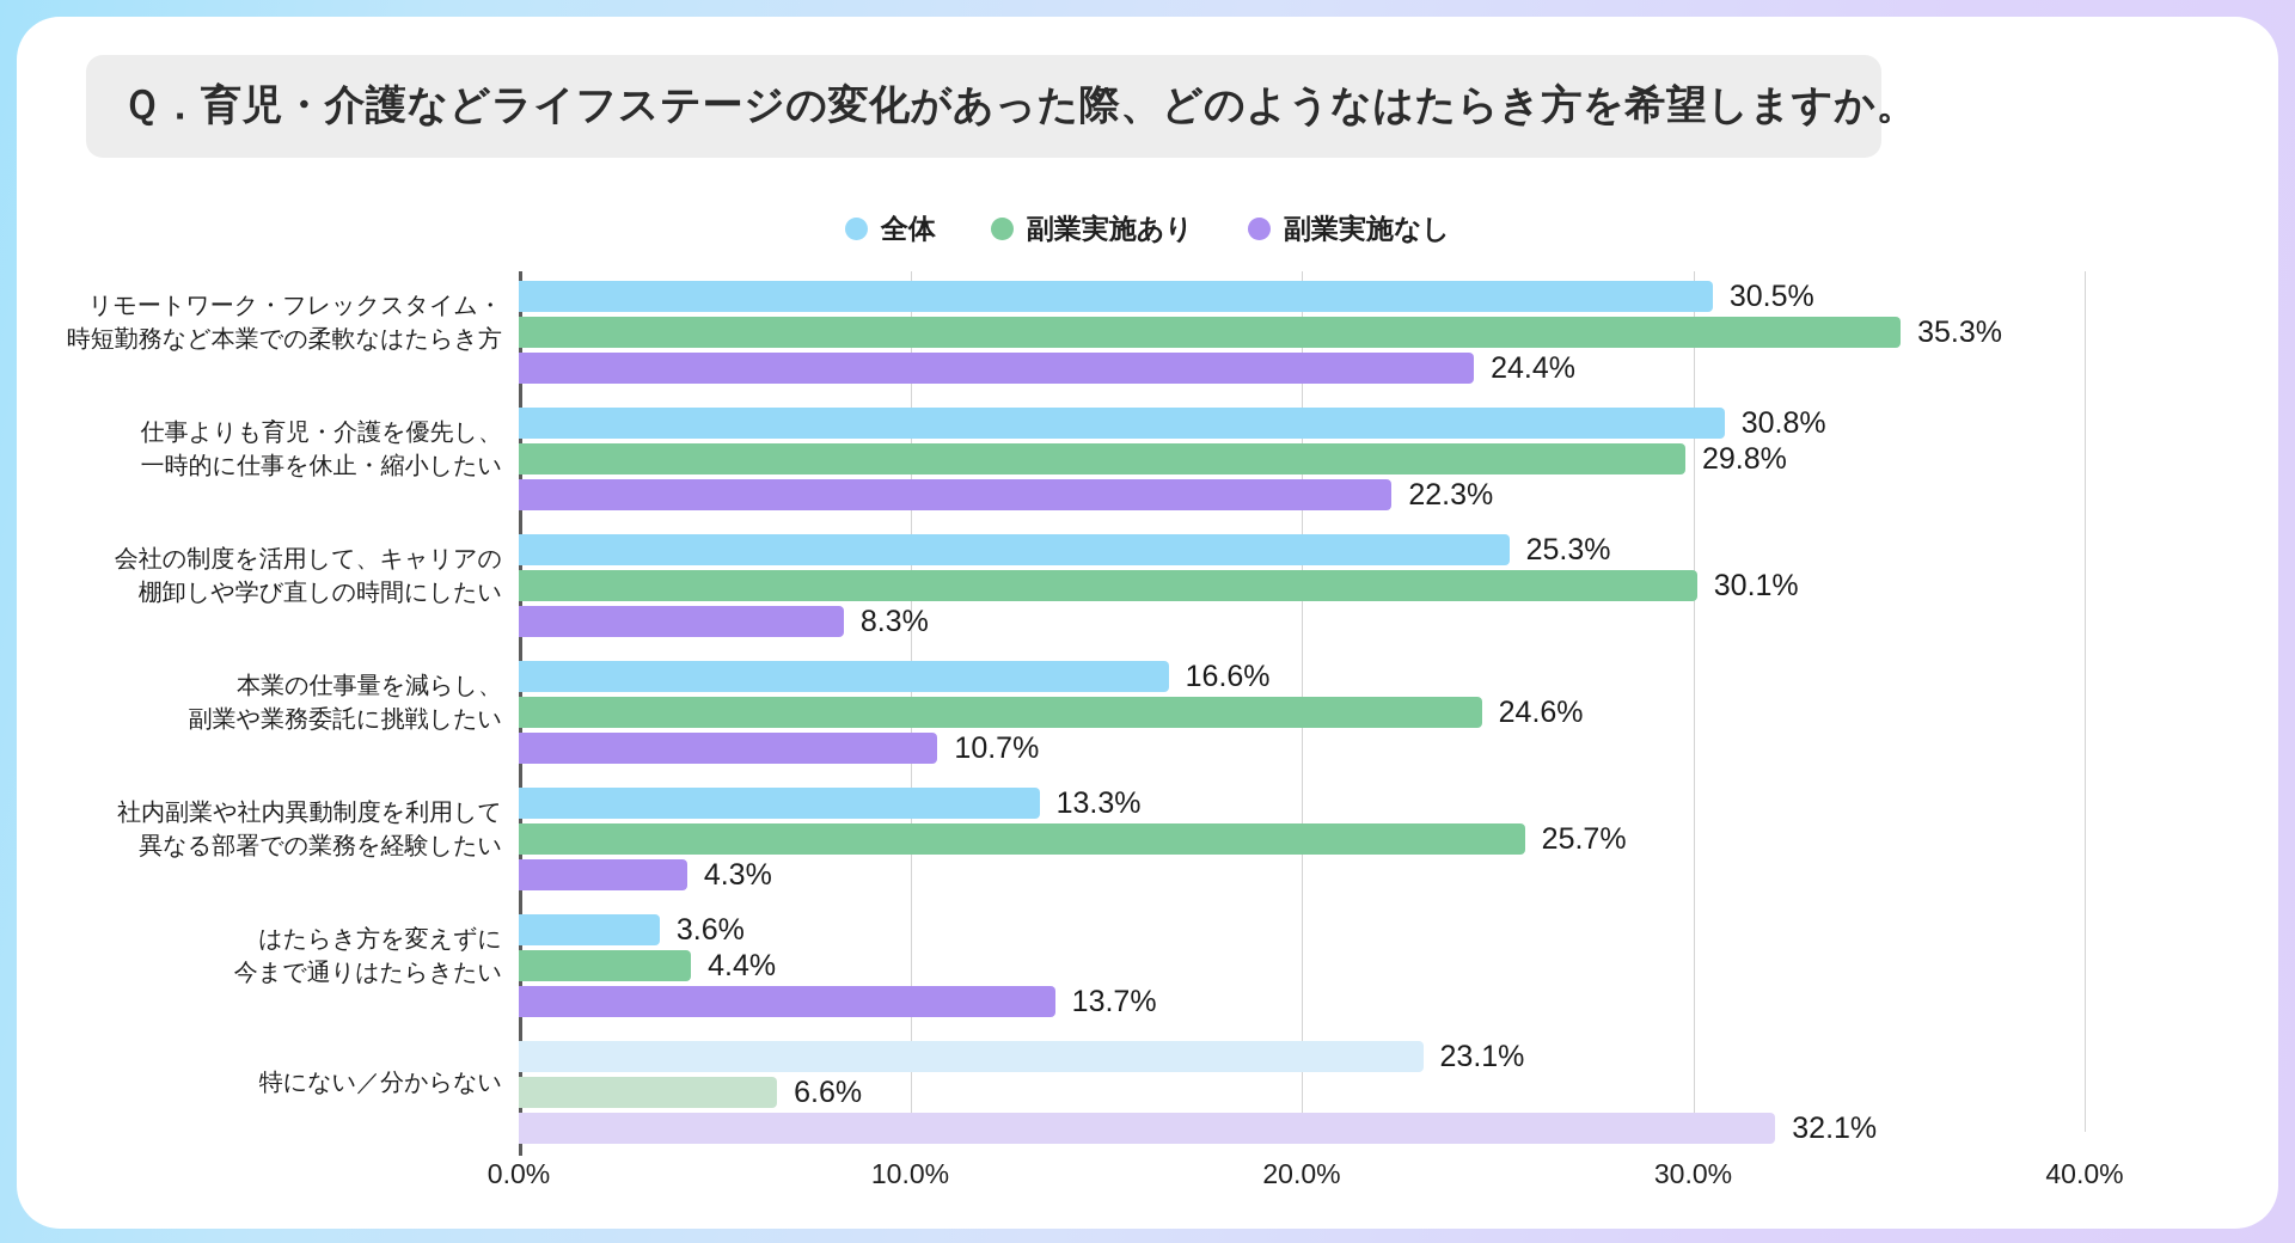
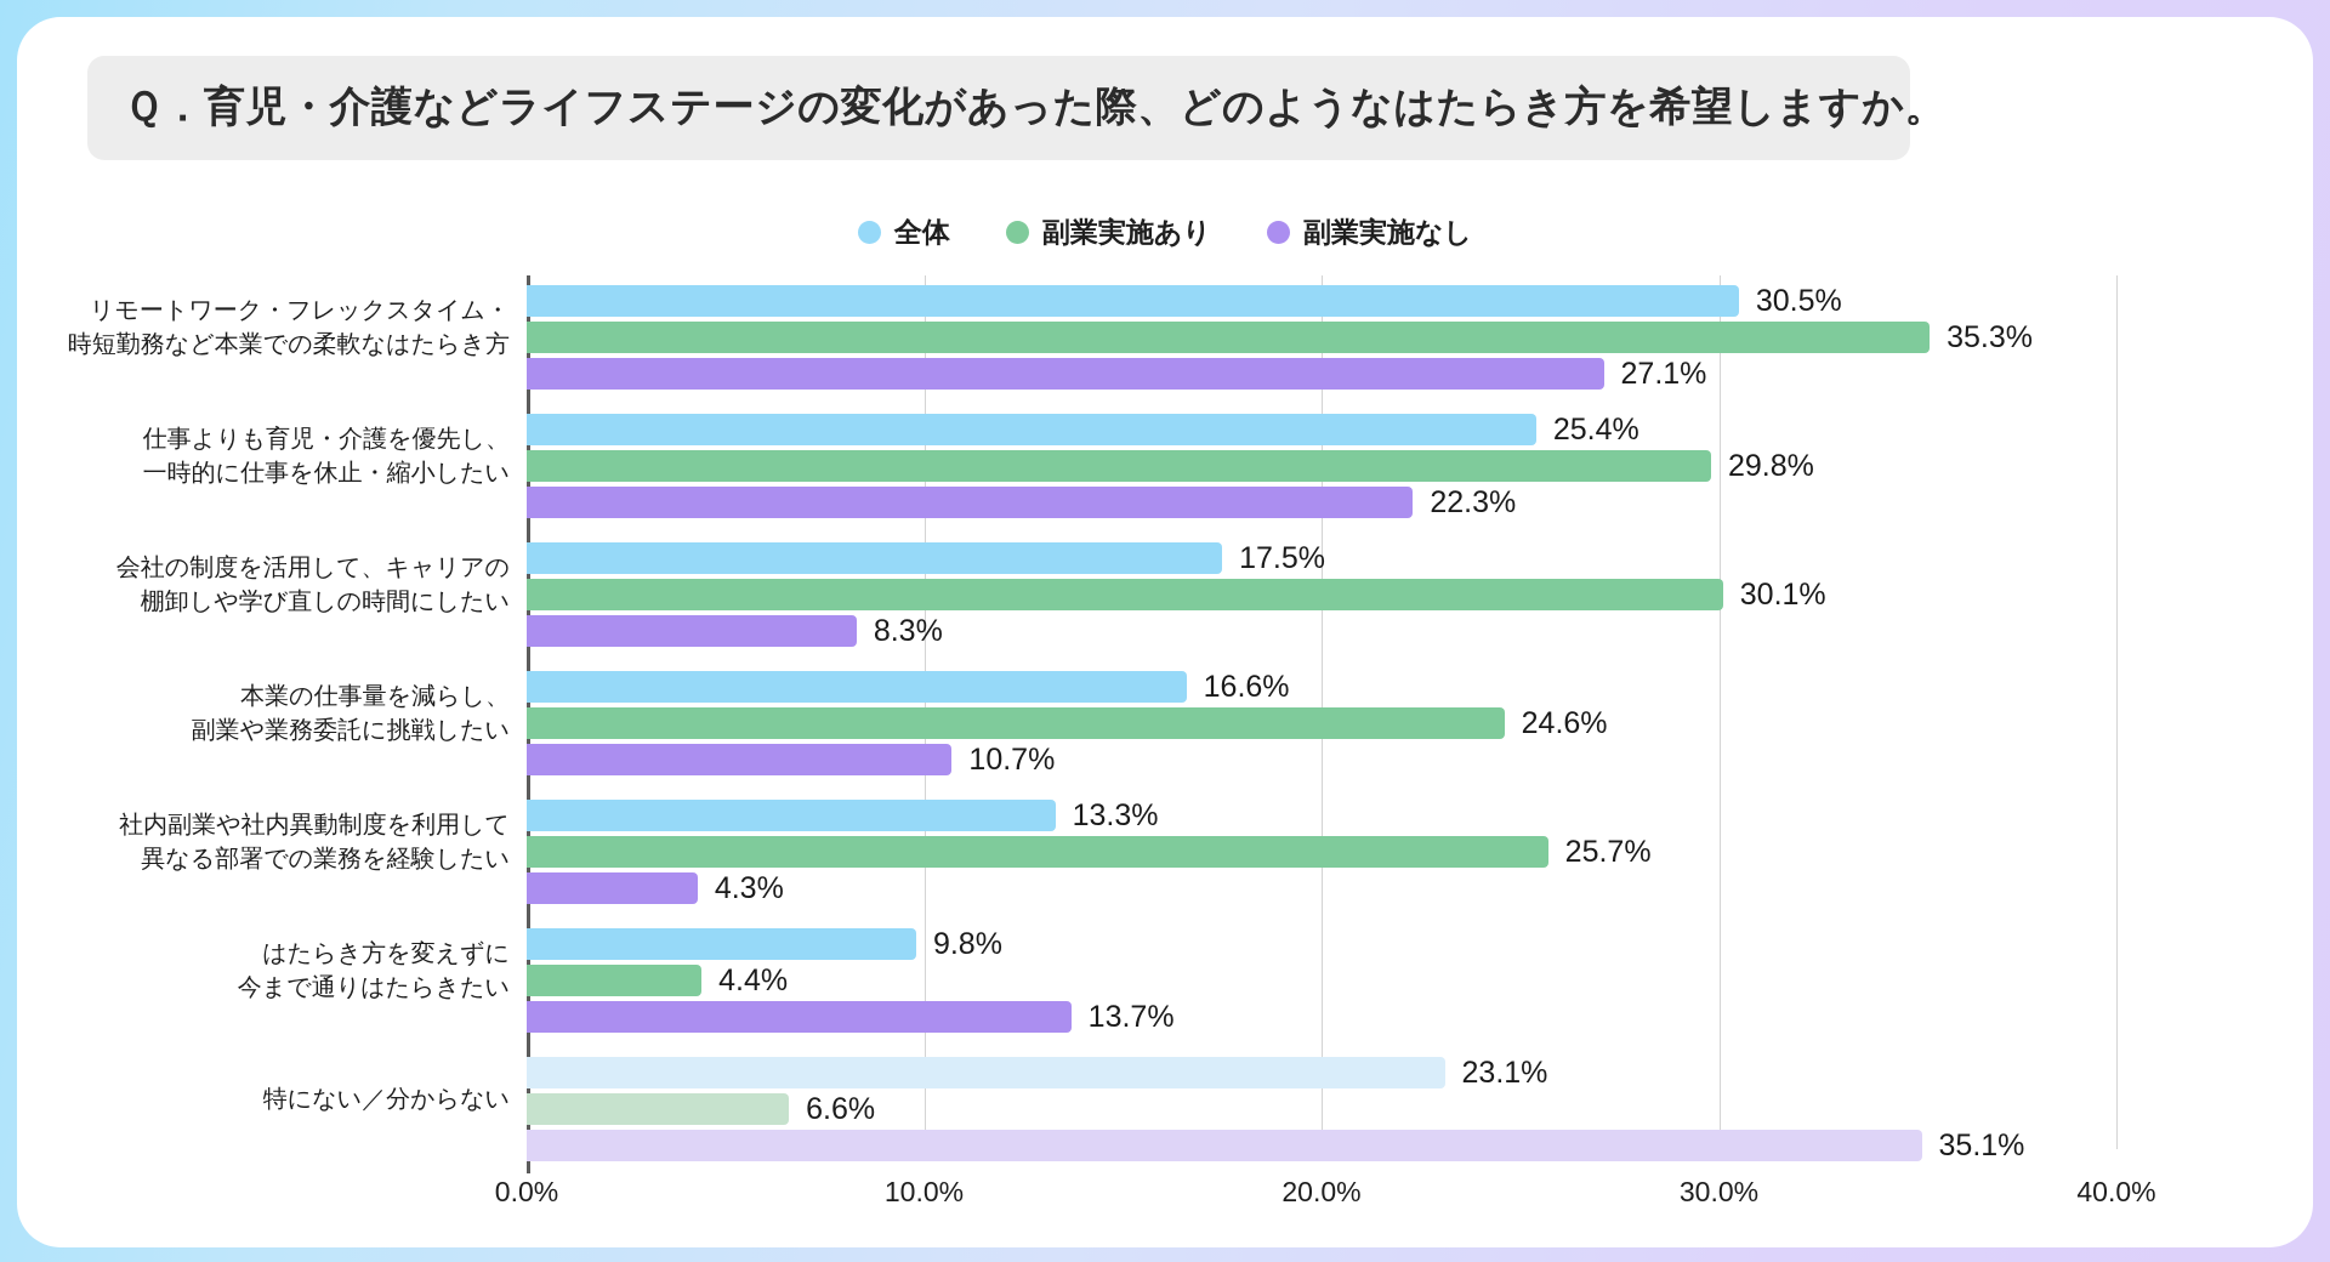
副業実施なし/リモートワーク・フレックスタイム・ 時短勤務など本業での柔軟なはたらき方: 24.4% -> 27.1%
全体/仕事よりも育児・介護を優先し、 一時的に仕事を休止・縮小したい: 30.8% -> 25.4%
全体/会社の制度を活用して、キャリアの 棚卸しや学び直しの時間にしたい: 25.3% -> 17.5%
全体/はたらき方を変えずに 今まで通りはたらきたい: 3.6% -> 9.8%
副業実施なし/特にない／分からない: 32.1% -> 35.1%
